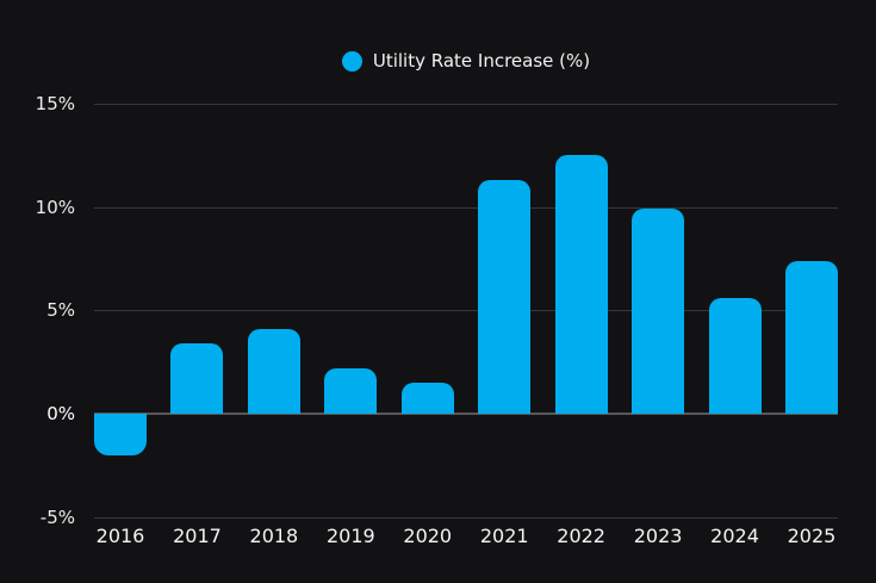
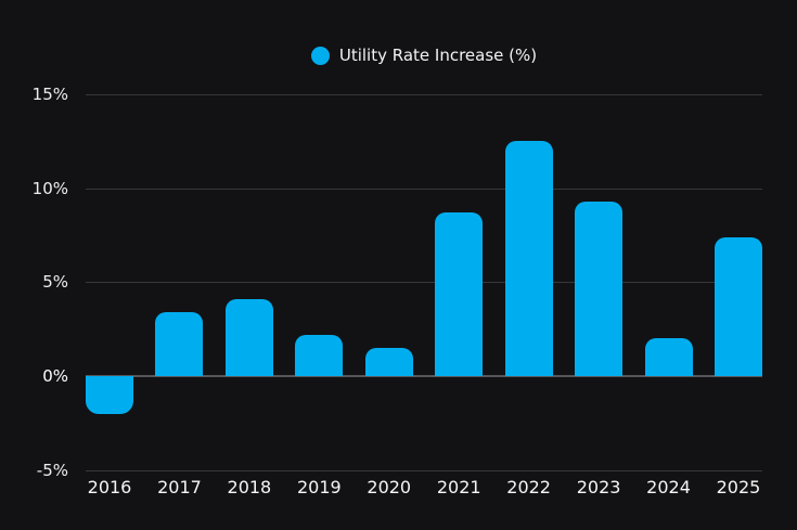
2021: 11.3% -> 8.7%
2023: 9.9% -> 9.3%
2024: 5.6% -> 2.0%
